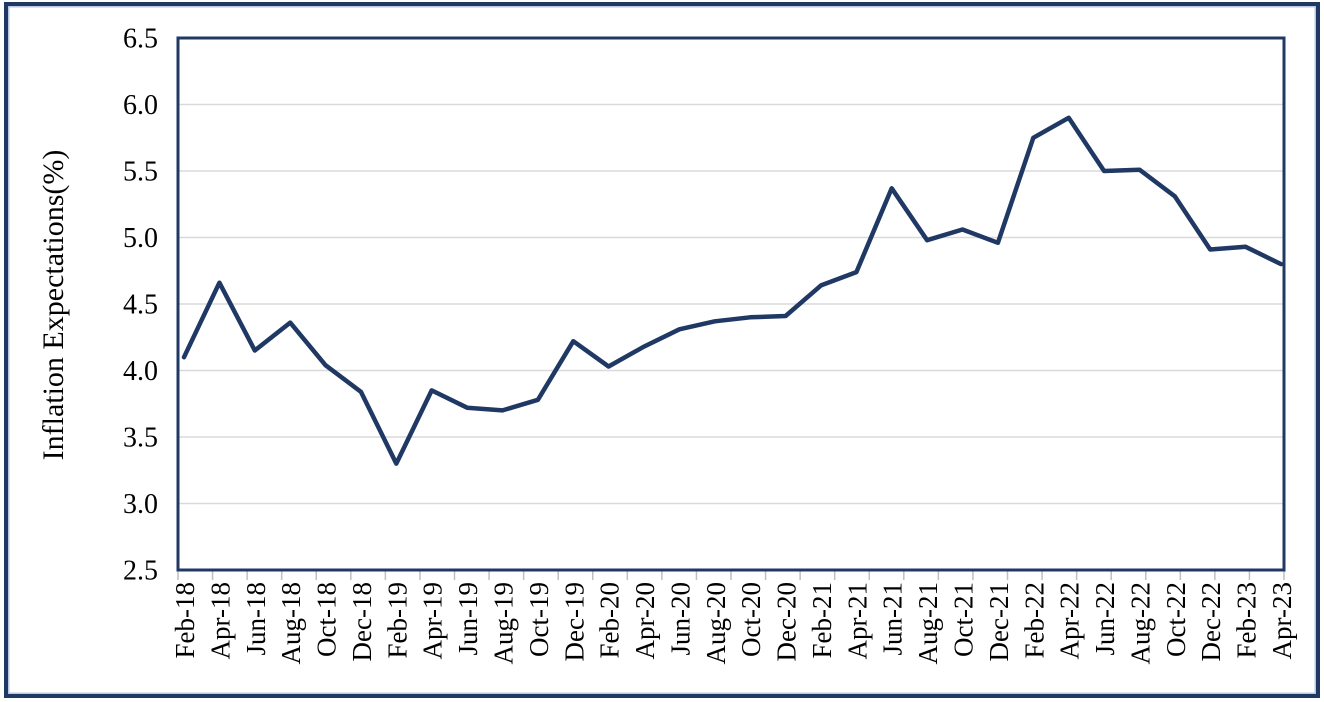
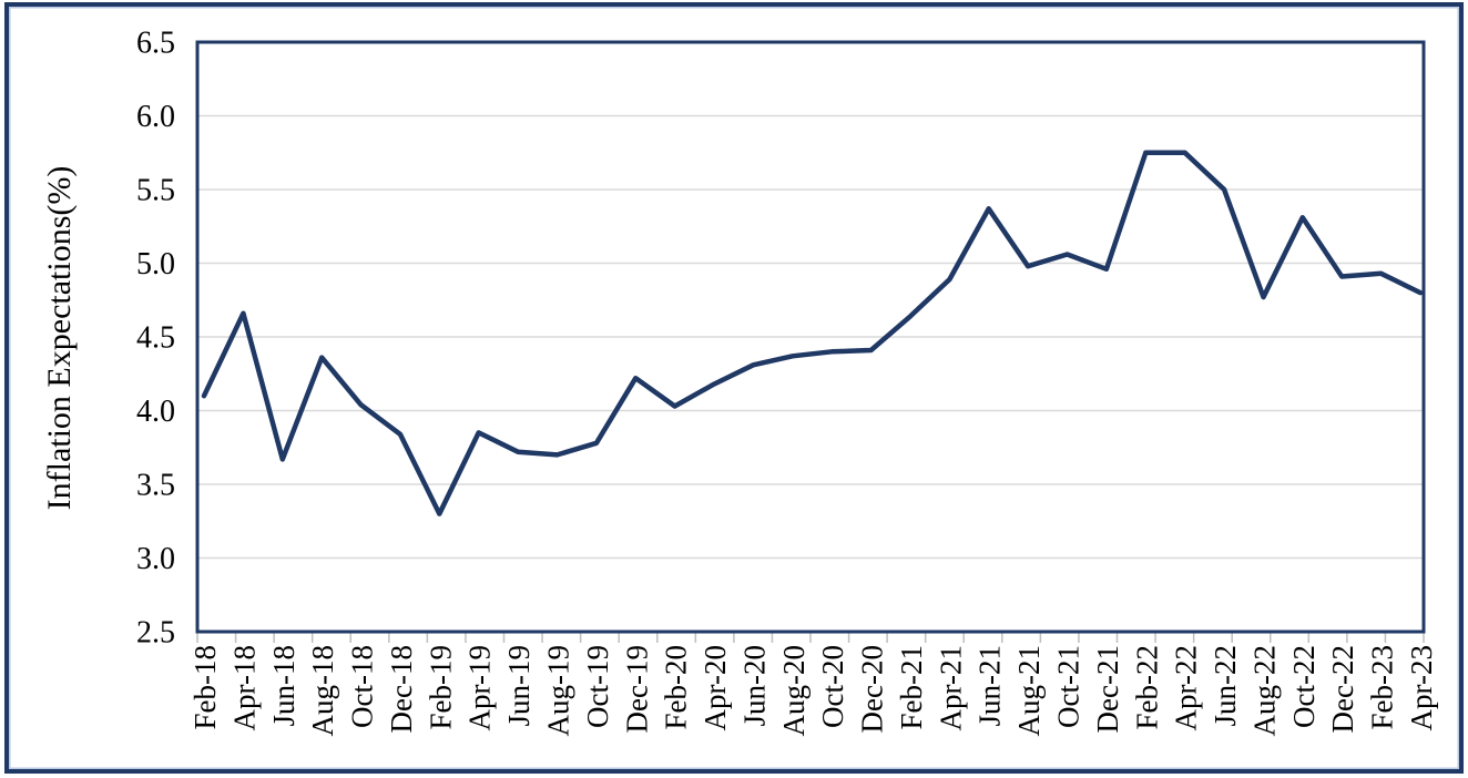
Jun-18: 4.15 -> 3.67
Apr-21: 4.74 -> 4.89
Apr-22: 5.90 -> 5.75
Aug-22: 5.51 -> 4.77
